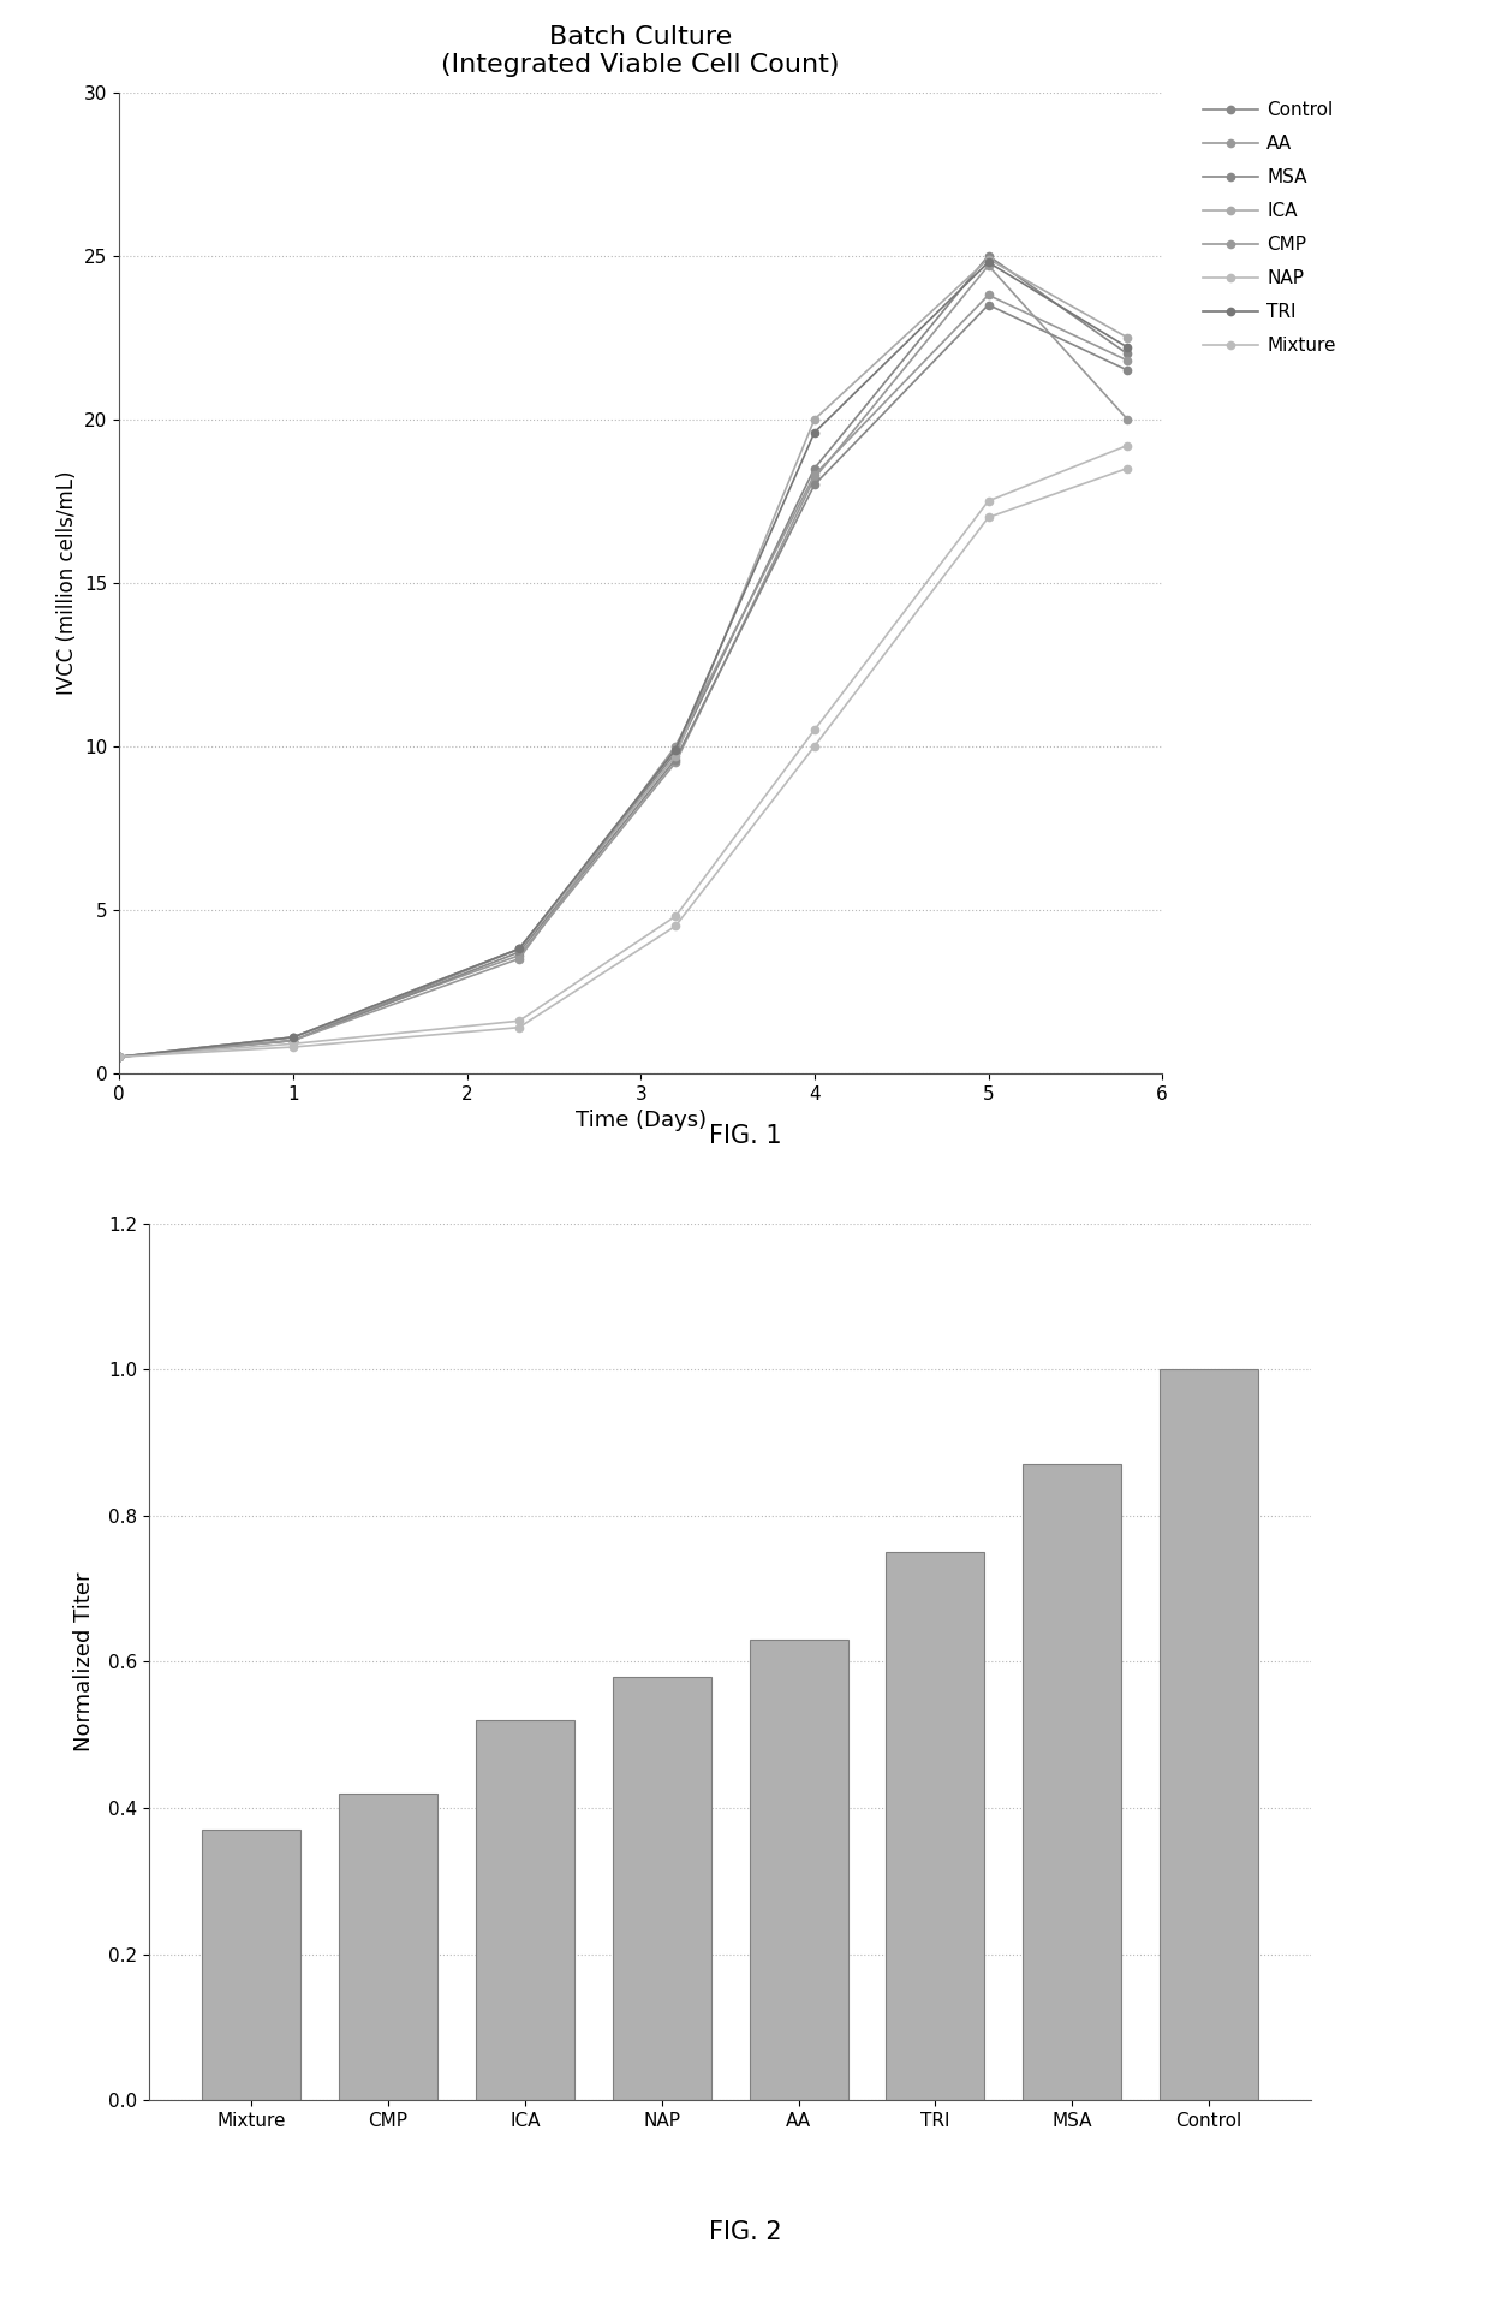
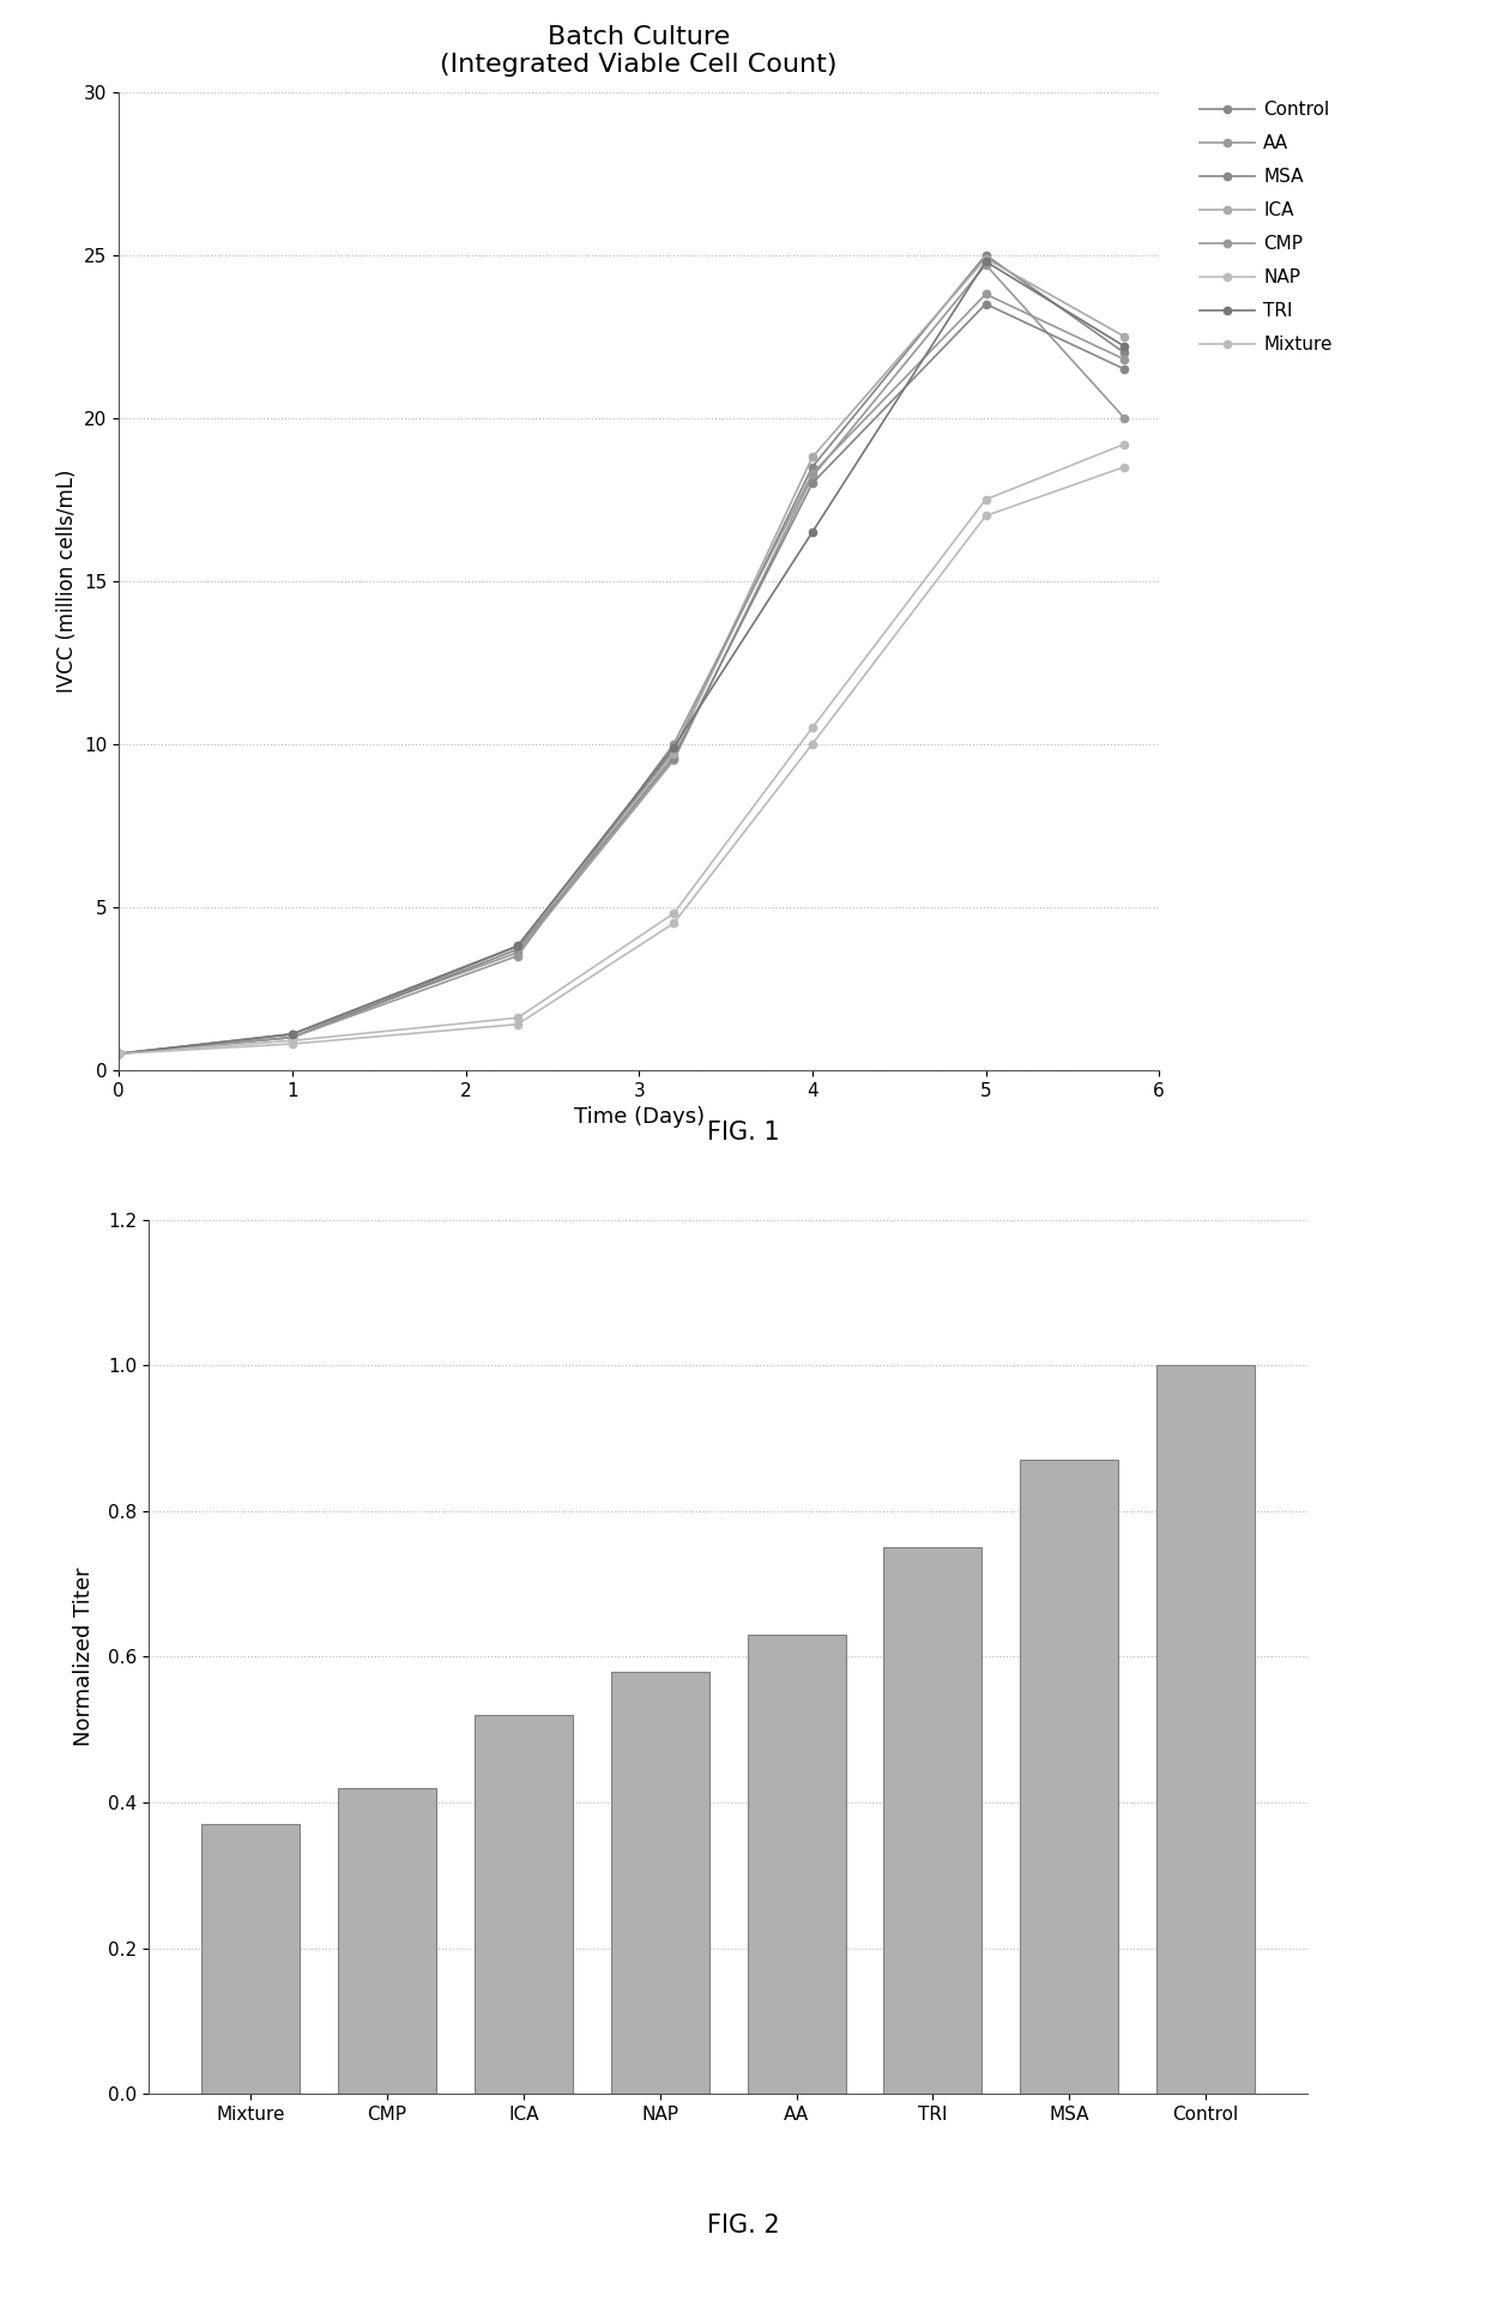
Batch Culture (Integrated Viable Cell Count)/ICA/4: 20.0 -> 18.8
Batch Culture (Integrated Viable Cell Count)/TRI/4: 19.6 -> 16.5
